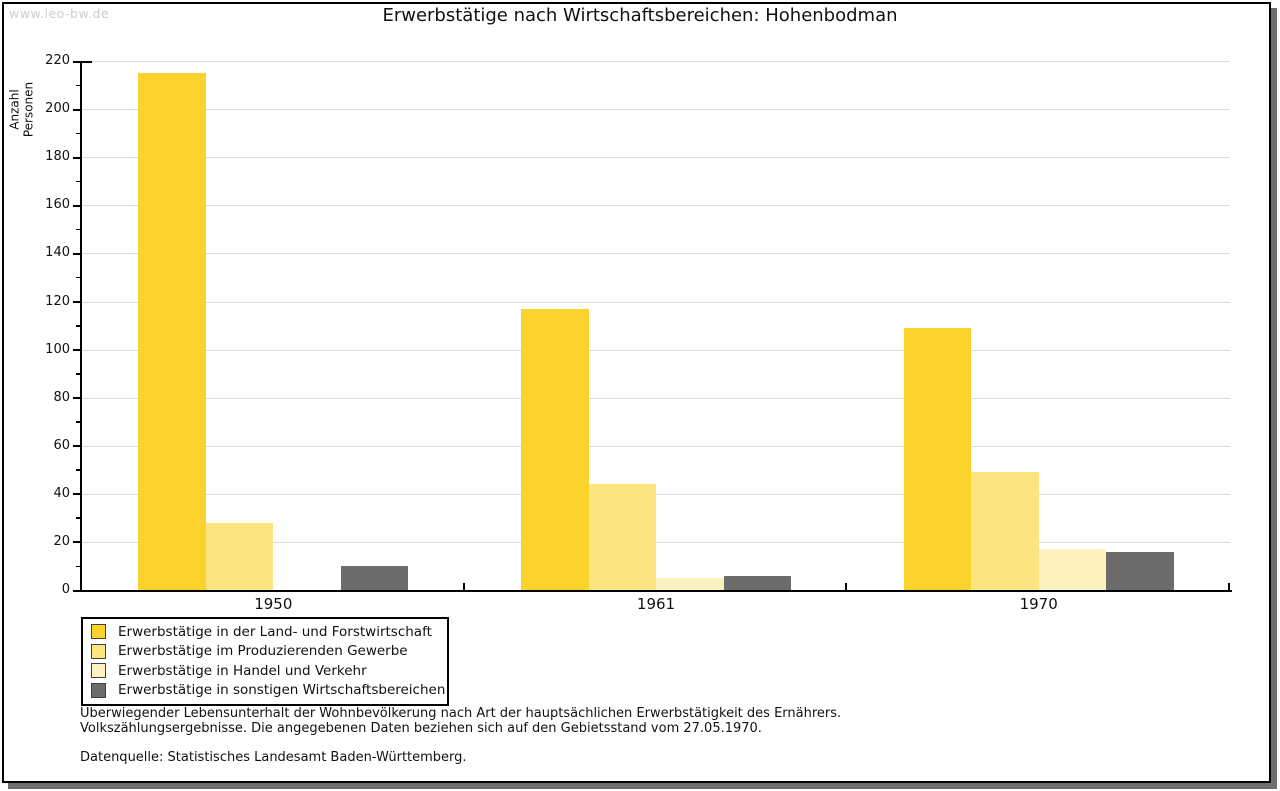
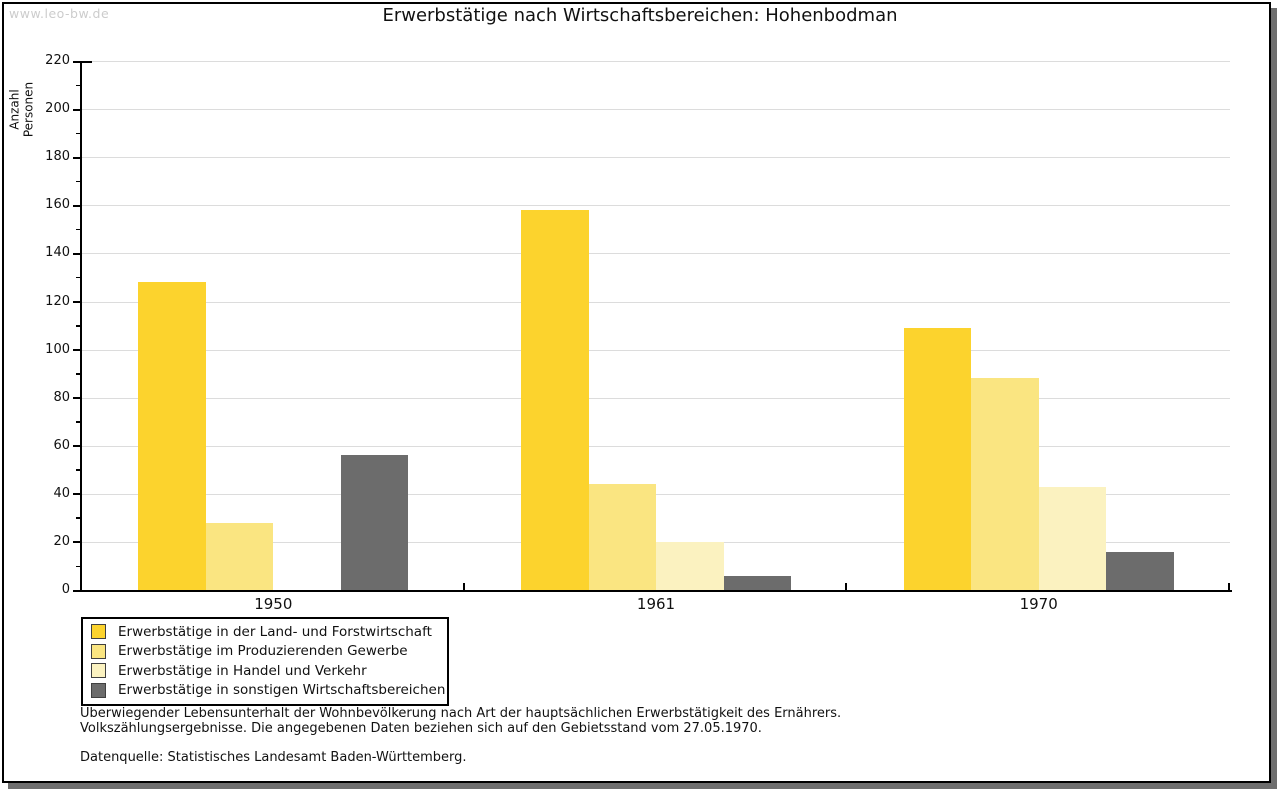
Erwerbstätige in der Land- und Forstwirtschaft/1950: 215 -> 128
Erwerbstätige in sonstigen Wirtschaftsbereichen/1950: 10 -> 56
Erwerbstätige in der Land- und Forstwirtschaft/1961: 117 -> 158
Erwerbstätige in Handel und Verkehr/1961: 5 -> 20
Erwerbstätige im Produzierenden Gewerbe/1970: 49 -> 88
Erwerbstätige in Handel und Verkehr/1970: 17 -> 43
